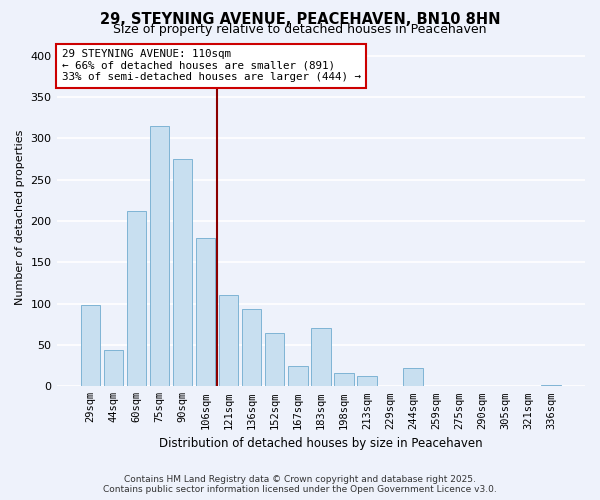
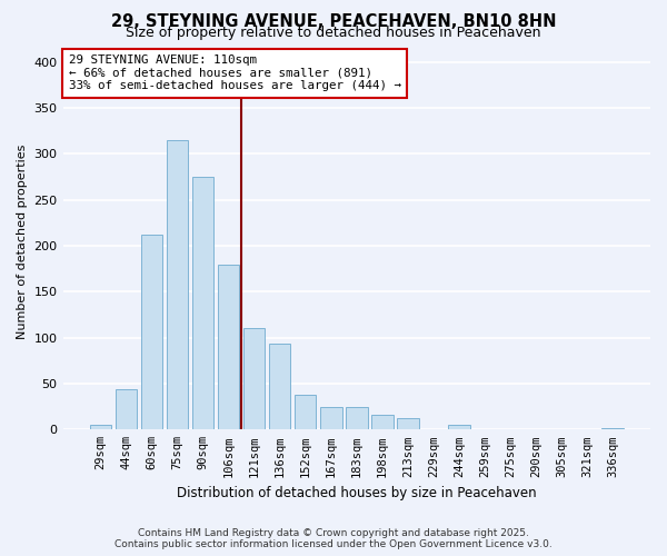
29sqm: 98 -> 5
152sqm: 64 -> 38
183sqm: 70 -> 24
244sqm: 22 -> 5
